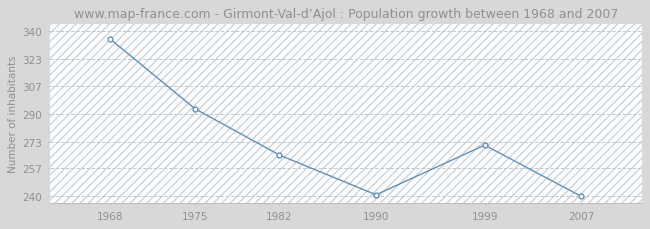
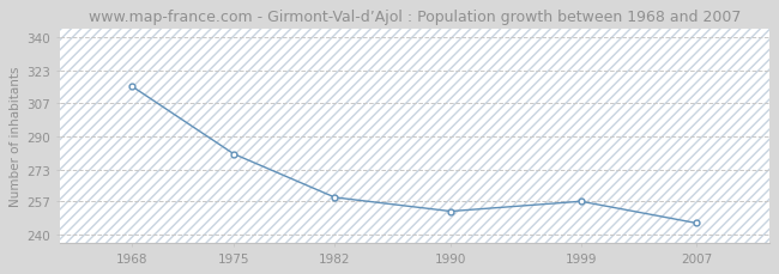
1968: 335 -> 315
1975: 293 -> 281
1982: 265 -> 259
1990: 241 -> 252
1999: 271 -> 257
2007: 240 -> 246
